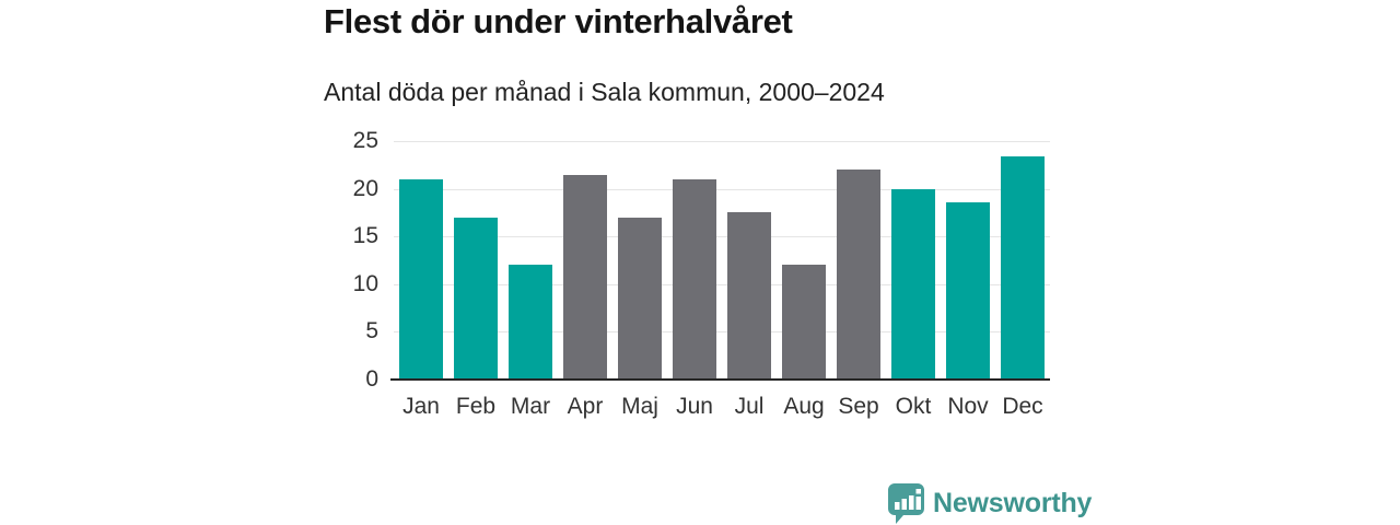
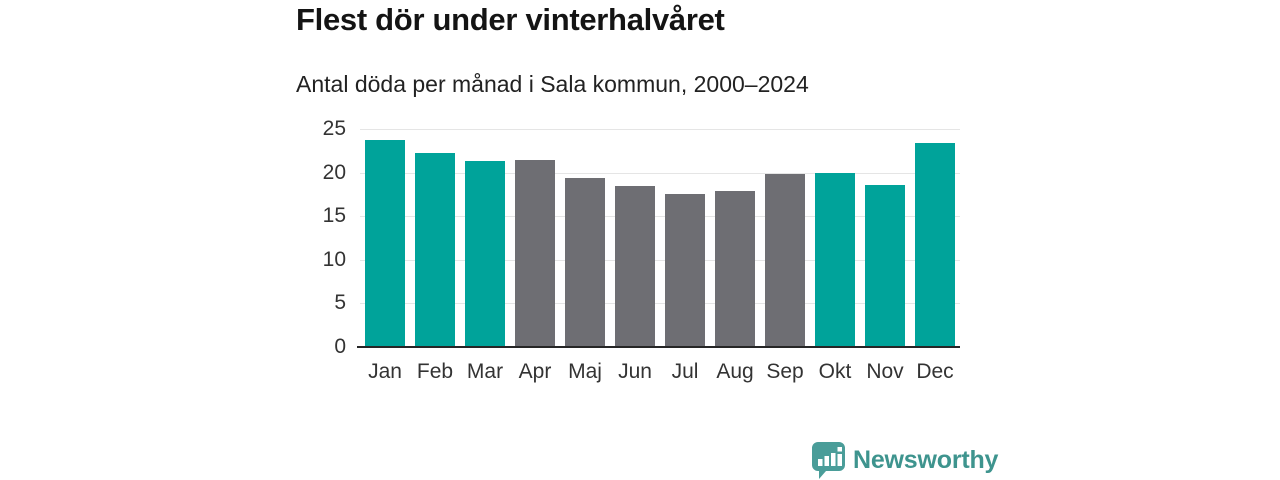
Jan: 21 -> 24
Feb: 17 -> 22
Mar: 12 -> 21
Maj: 17 -> 19
Jun: 21 -> 18
Aug: 12 -> 18
Sep: 22 -> 20
